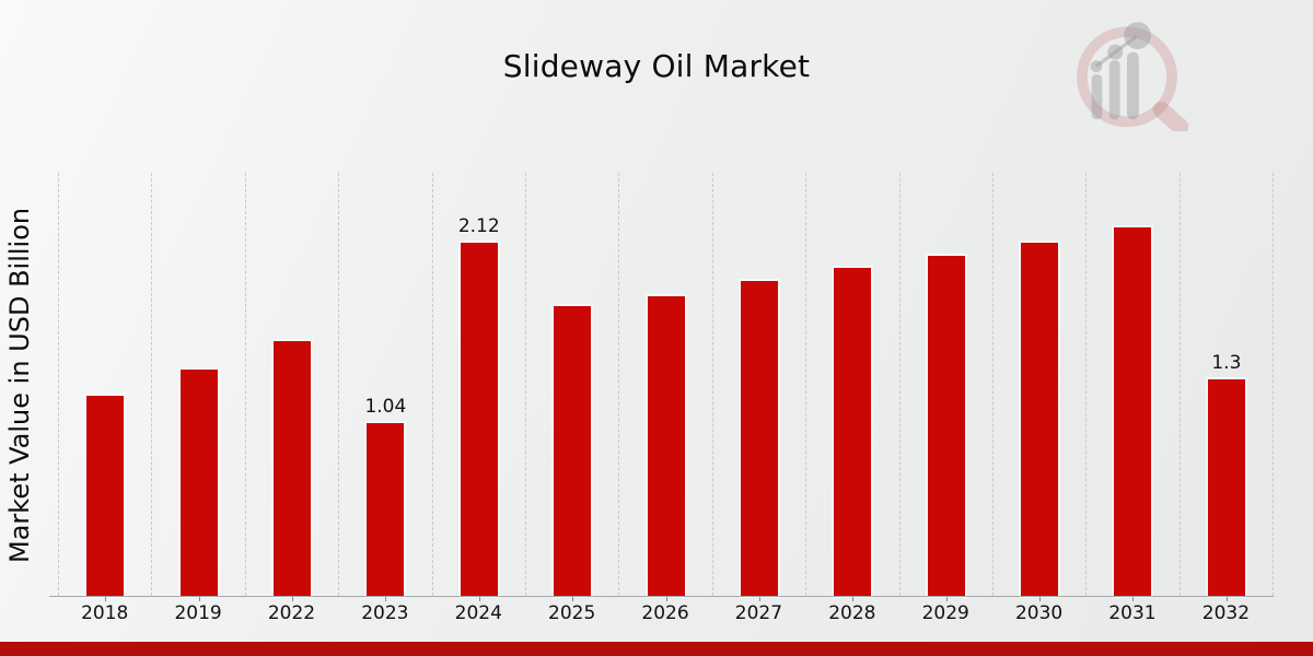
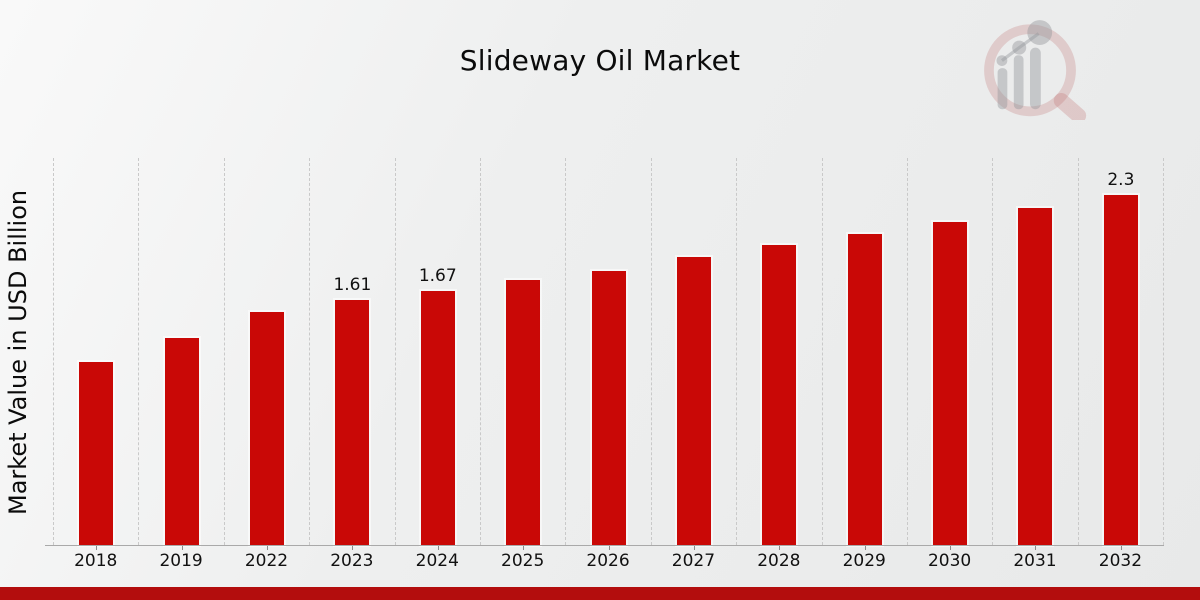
2023: 1.04 -> 1.61
2024: 2.12 -> 1.67
2032: 1.3 -> 2.3
